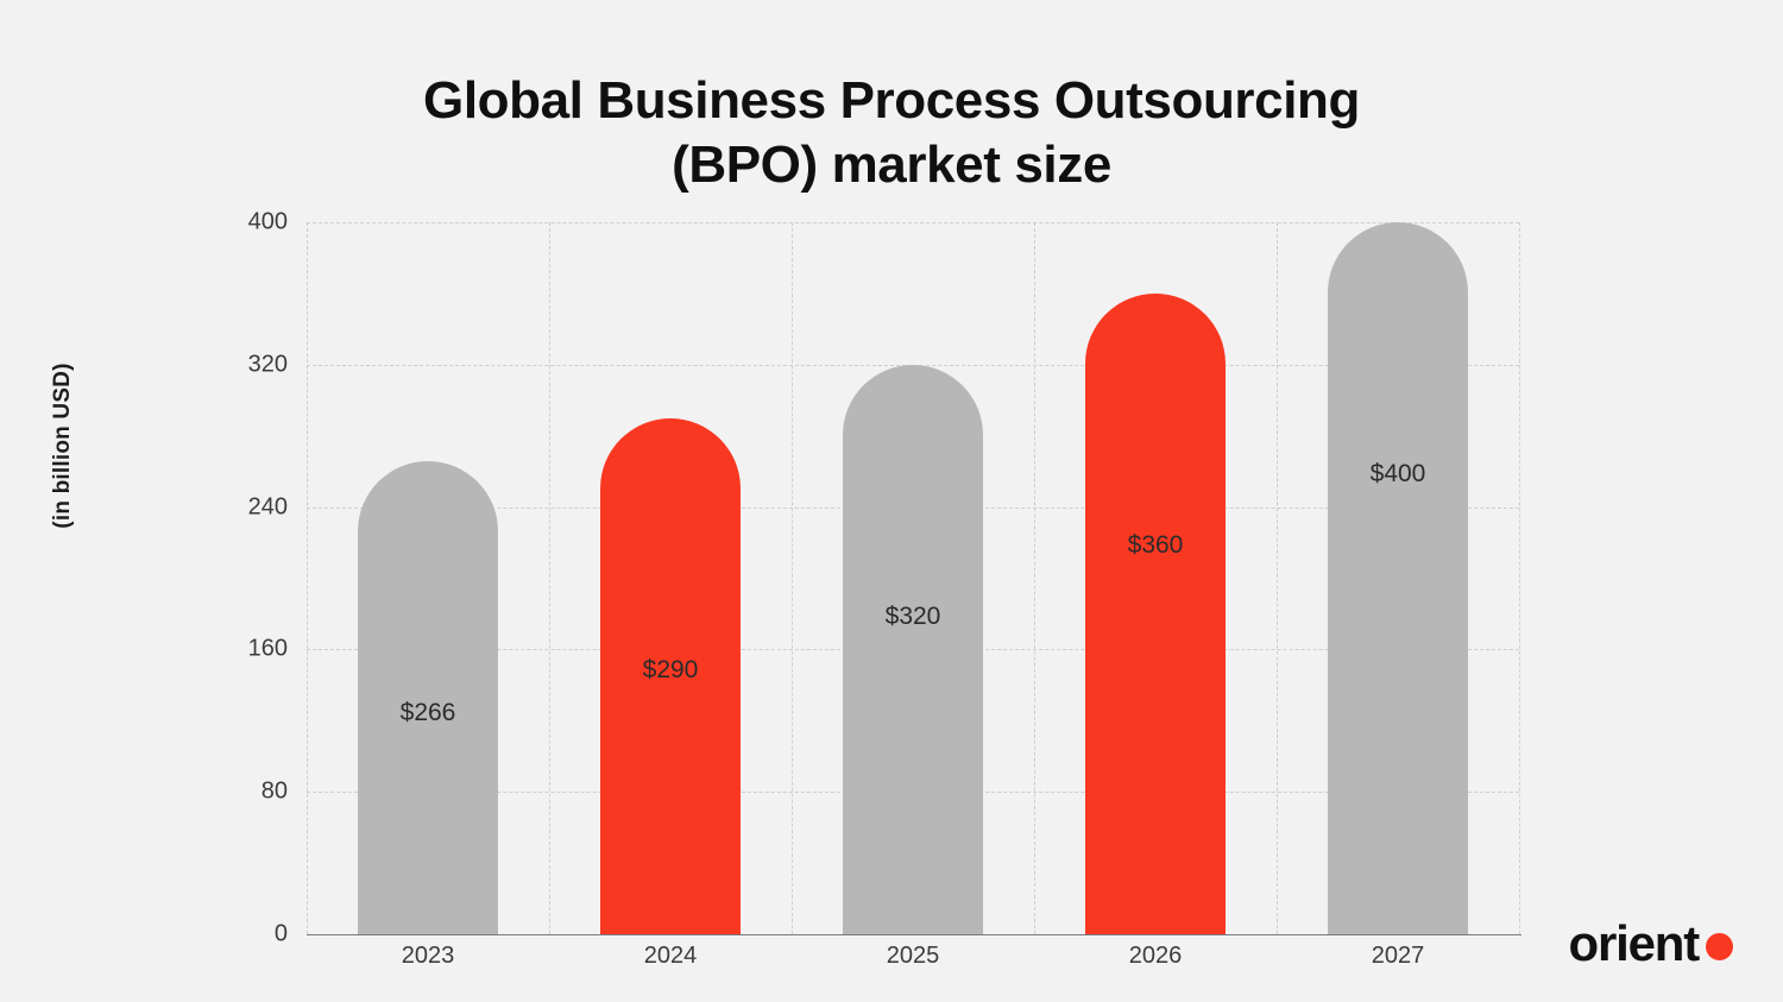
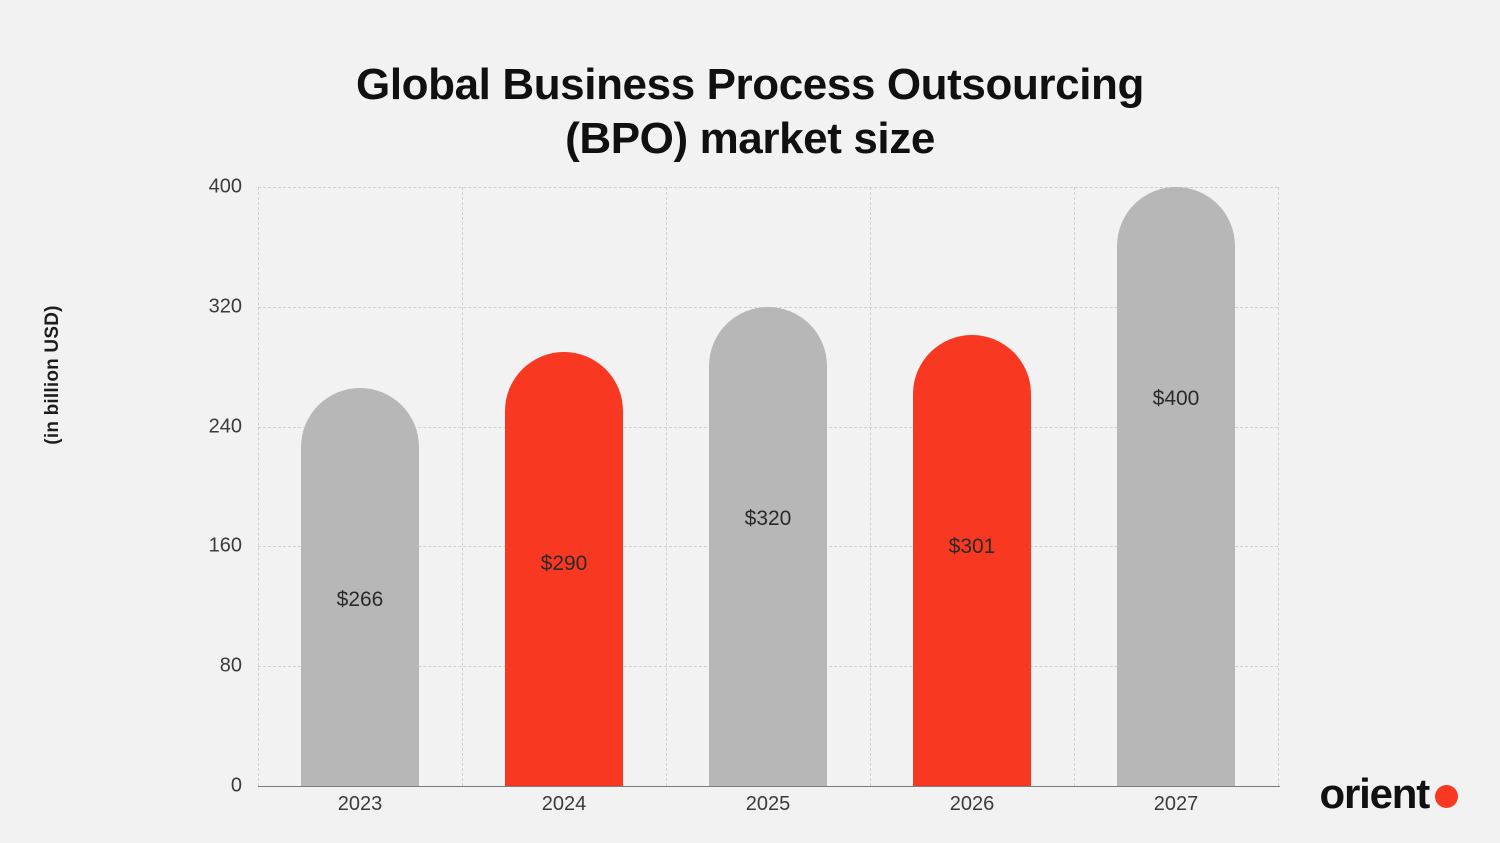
2026: $360 -> $301
